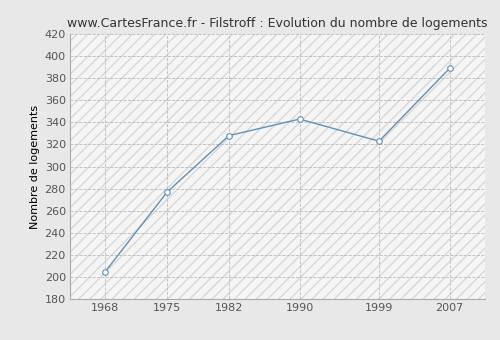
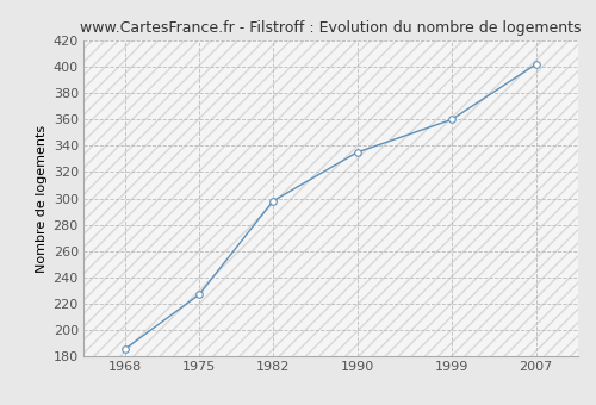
1968: 205 -> 186
1975: 277 -> 227
1982: 328 -> 298
1990: 343 -> 335
1999: 323 -> 360
2007: 389 -> 402
